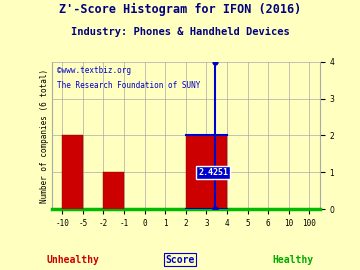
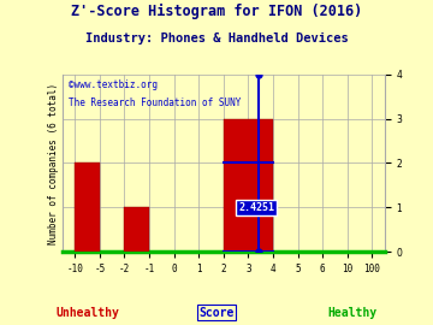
3: 2 -> 3
